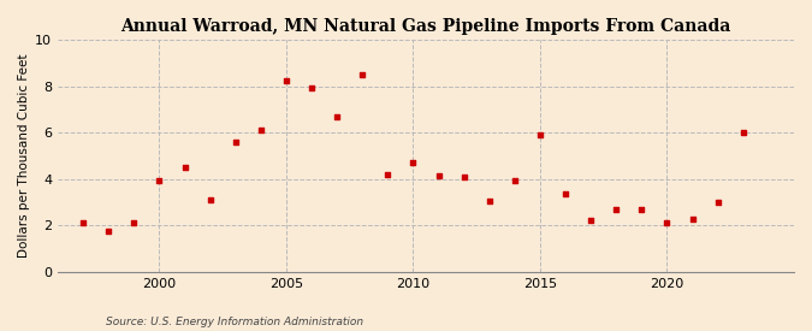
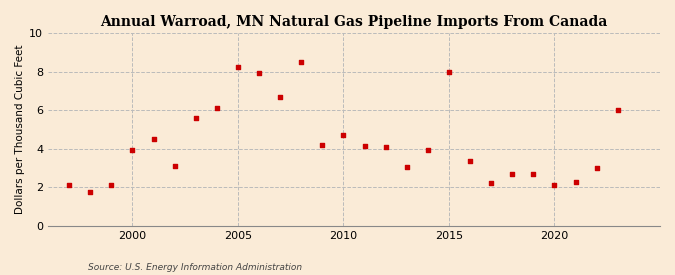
2015: 5.9 -> 8.0
